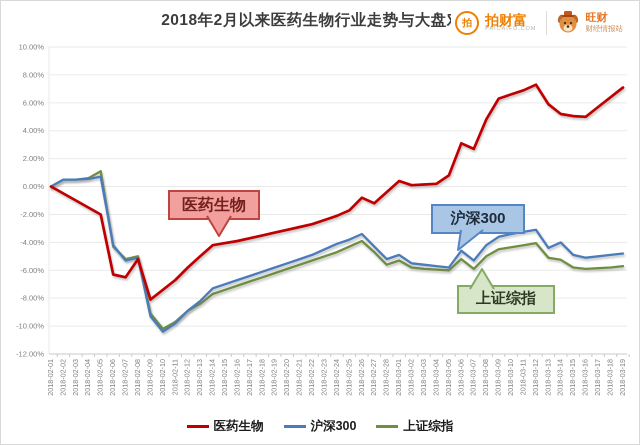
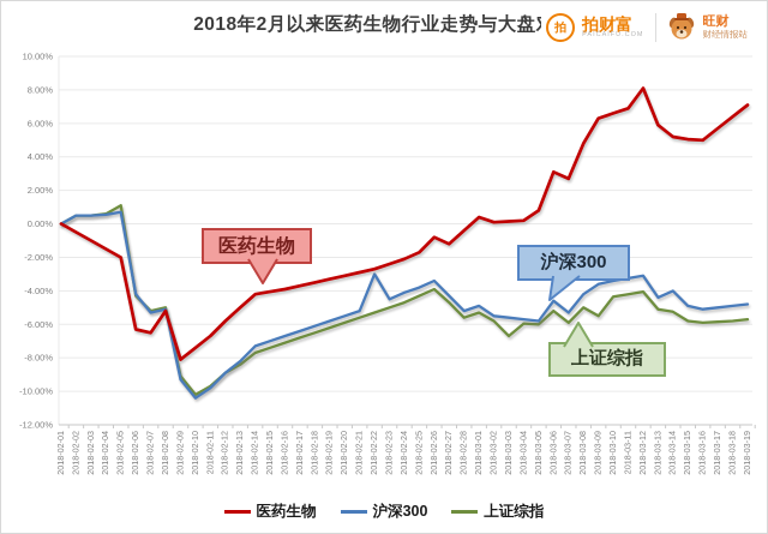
沪深300/2018-02-22: -4.9% -> -3.0%
上证综指/2018-03-03: -5.9% -> -6.7%
上证综指/2018-03-09: -4.5% -> -5.5%
医药生物/2018-03-12: 7.3% -> 8.1%
